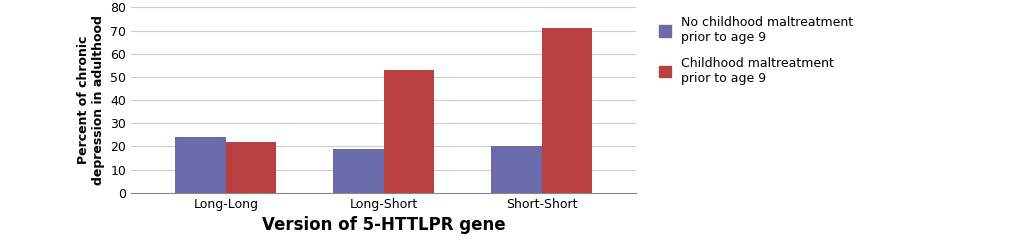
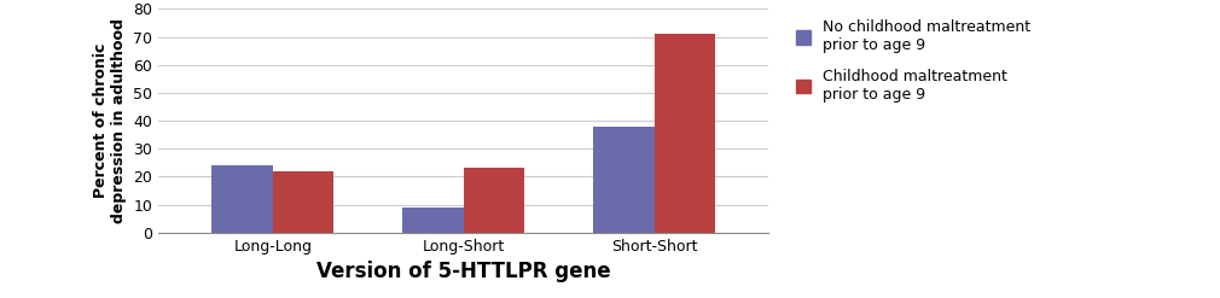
No childhood maltreatment prior to age 9/Long-Short: 19 -> 9
Childhood maltreatment prior to age 9/Long-Short: 53 -> 23
No childhood maltreatment prior to age 9/Short-Short: 20 -> 38
